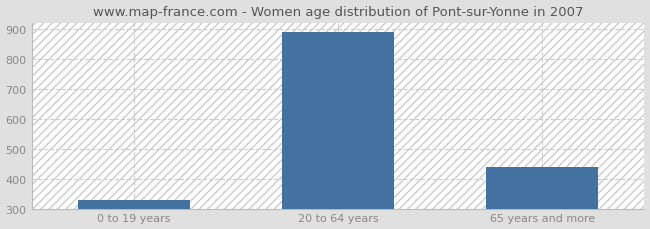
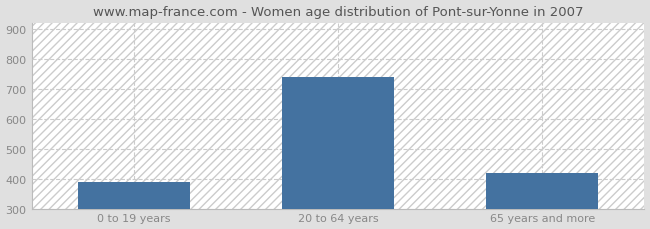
0 to 19 years: 330 -> 390
20 to 64 years: 890 -> 740
65 years and more: 440 -> 420
